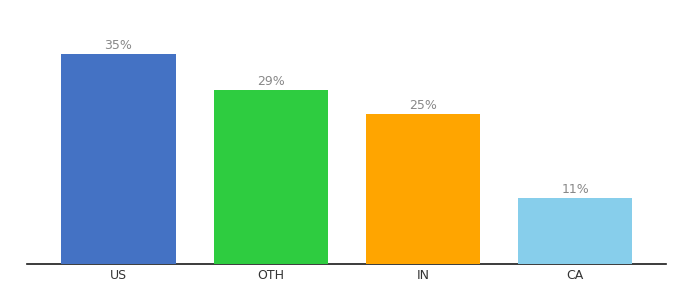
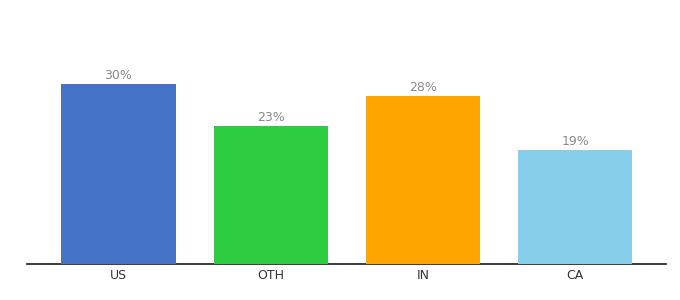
US: 35% -> 30%
OTH: 29% -> 23%
IN: 25% -> 28%
CA: 11% -> 19%
